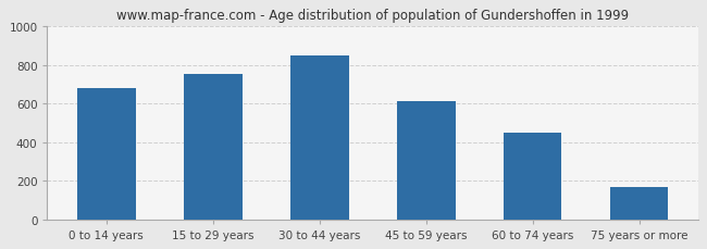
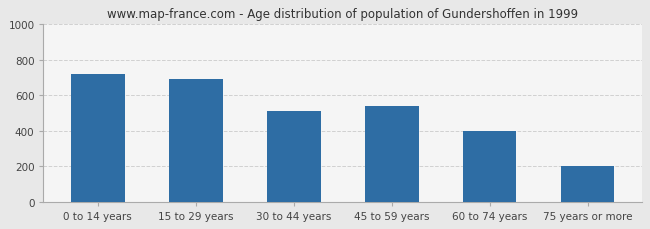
0 to 14 years: 680 -> 720
15 to 29 years: 750 -> 690
30 to 44 years: 850 -> 510
45 to 59 years: 610 -> 540
60 to 74 years: 450 -> 400
75 years or more: 170 -> 200
